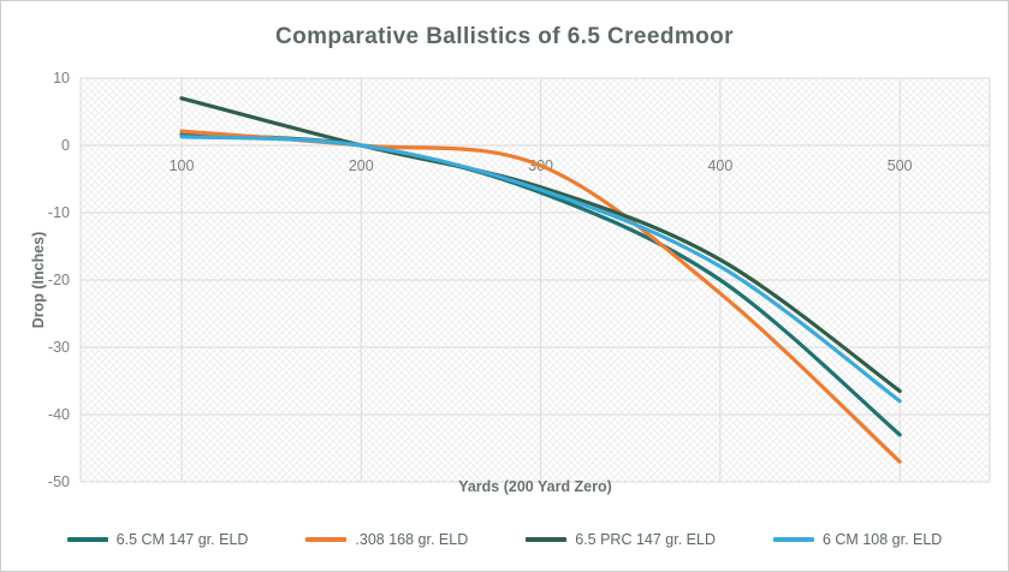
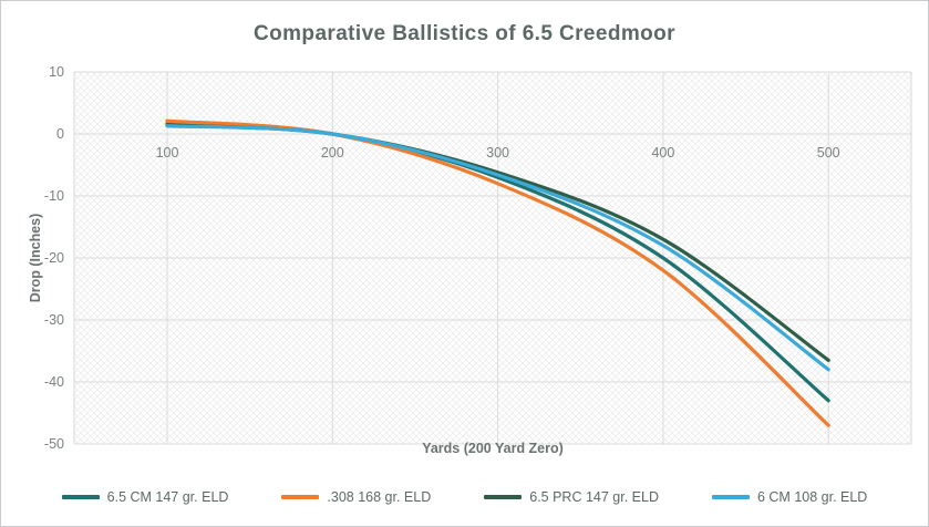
6.5 PRC 147 gr. ELD/100: 7 -> 1
.308 168 gr. ELD/300: -3 -> -8
